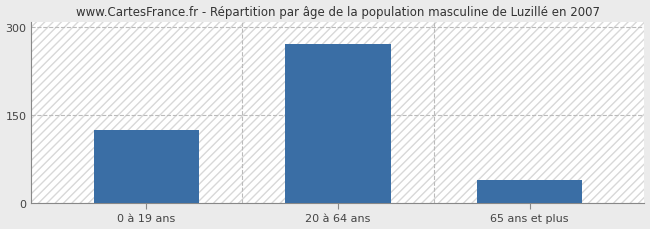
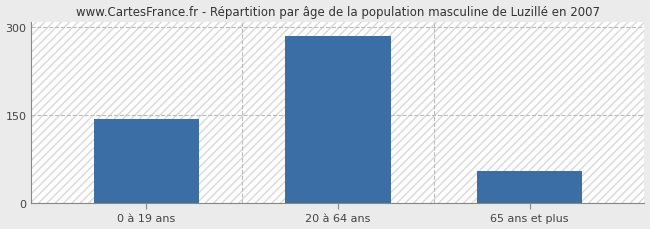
0 à 19 ans: 124 -> 144
20 à 64 ans: 272 -> 285
65 ans et plus: 40 -> 55
